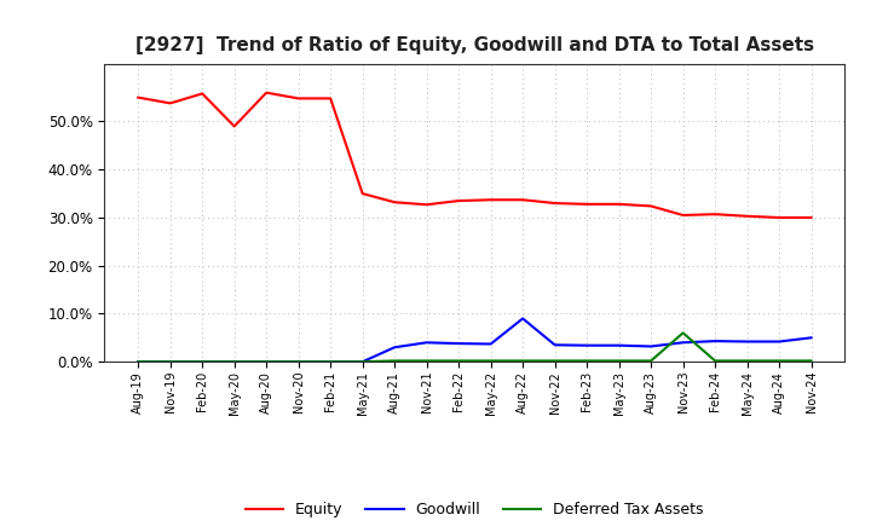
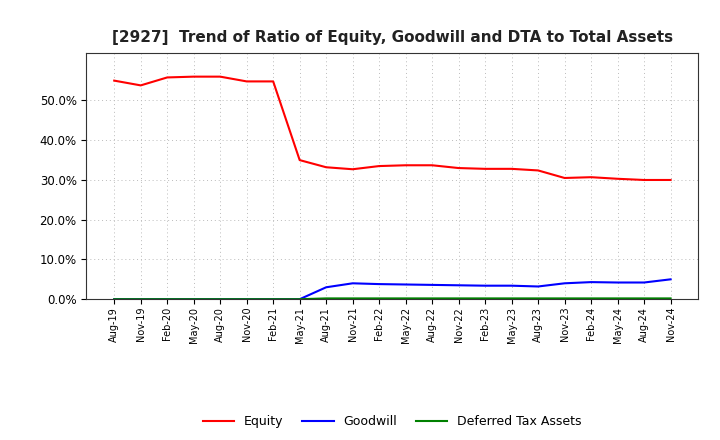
Equity/May-20: 49.0% -> 56.0%
Goodwill/Aug-22: 9.0% -> 3.6%
Deferred Tax Assets/Nov-23: 6.0% -> 0.2%
